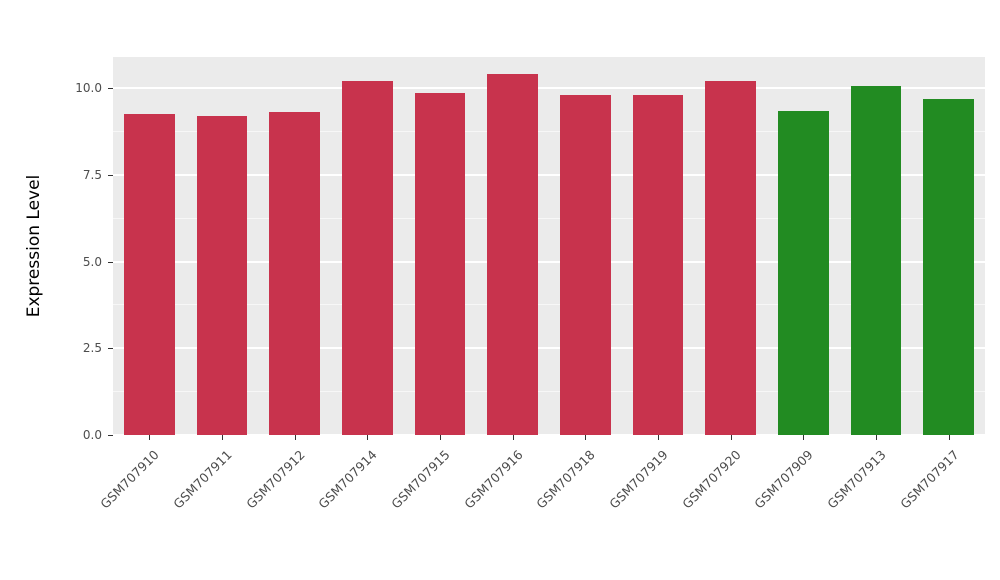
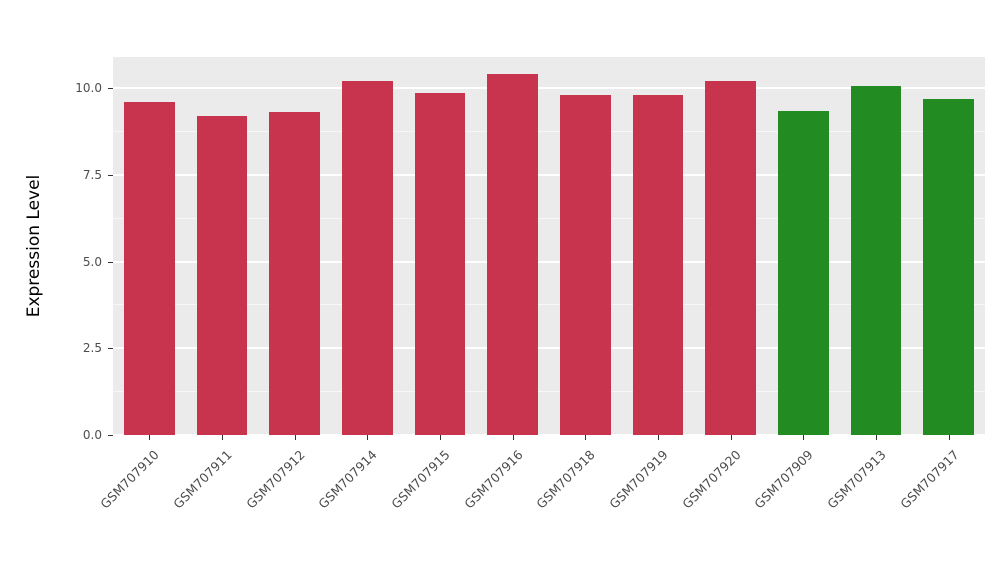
GSM707910: 9.2 -> 9.6
